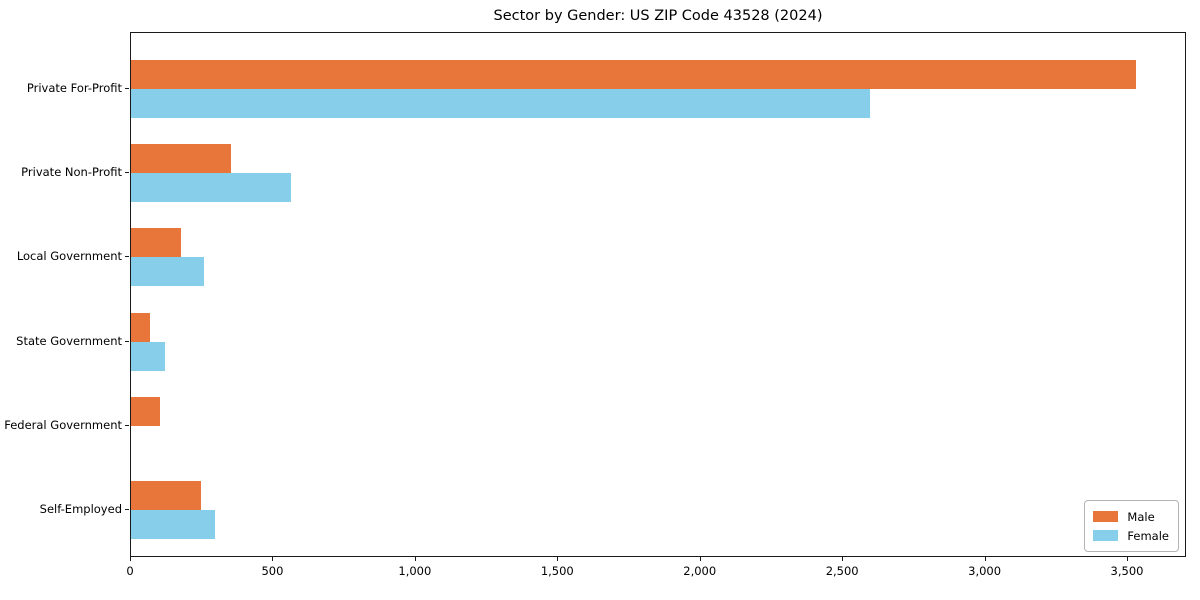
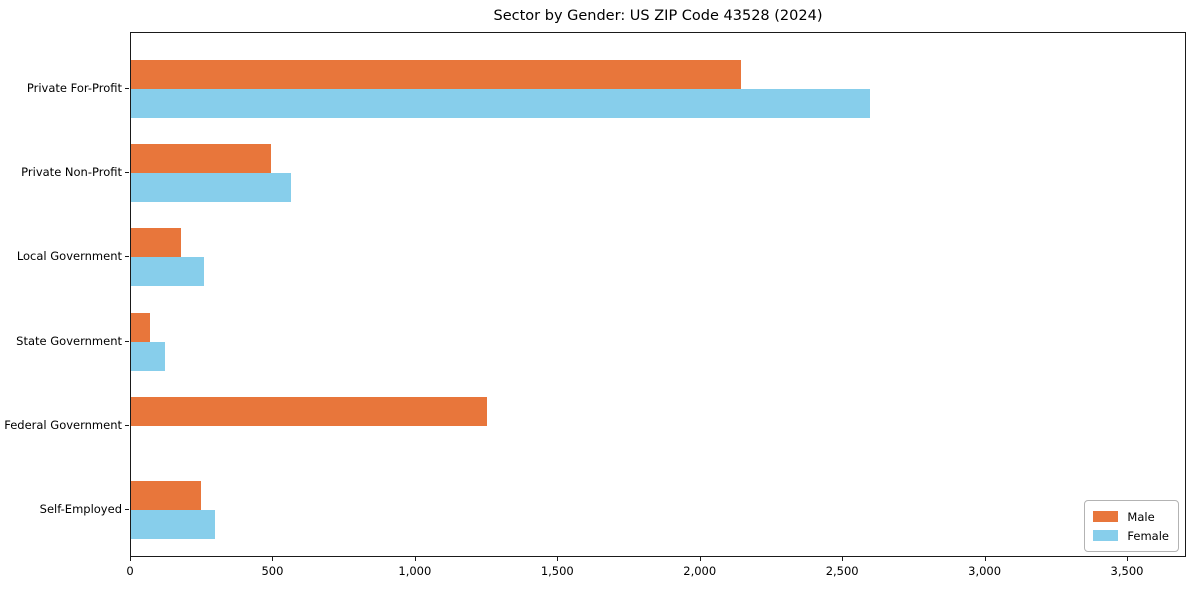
Male/Private For-Profit: 3530 -> 2140
Male/Private Non-Profit: 350 -> 490
Male/Federal Government: 100 -> 1250
